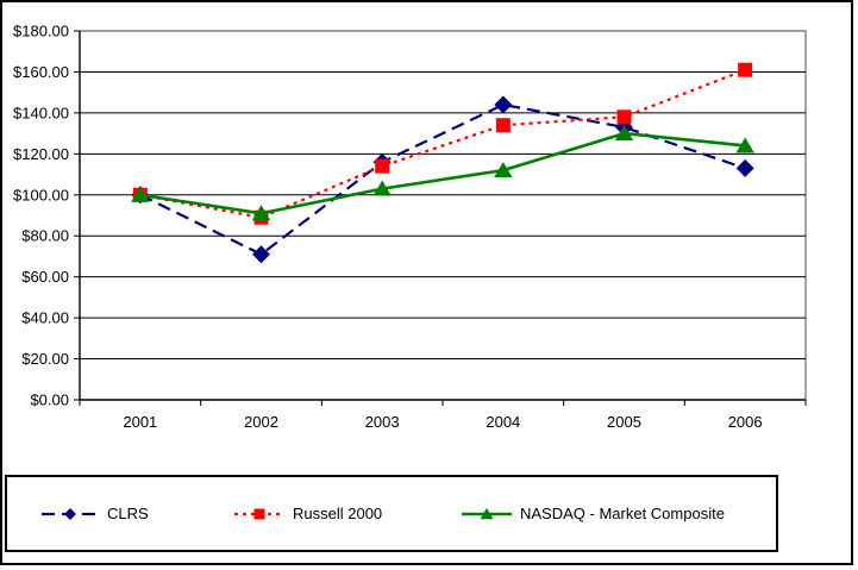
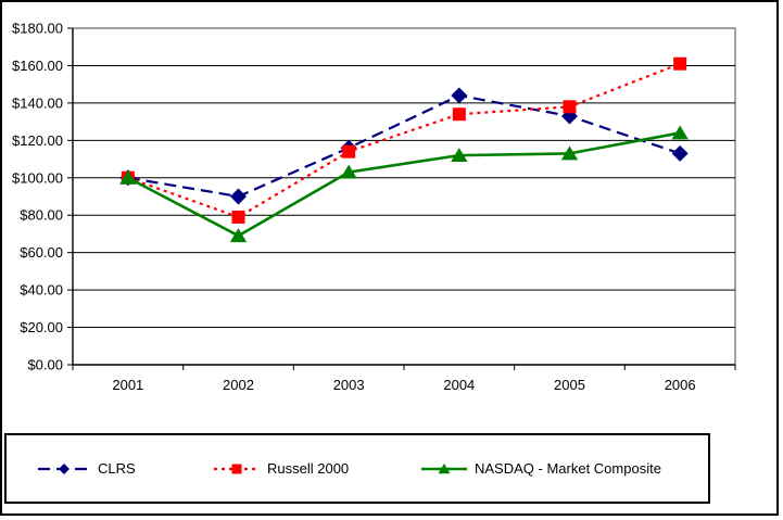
CLRS/2002: $71 -> $90
Russell 2000/2002: $89 -> $79
NASDAQ - Market Composite/2002: $91 -> $69
NASDAQ - Market Composite/2005: $130 -> $113
